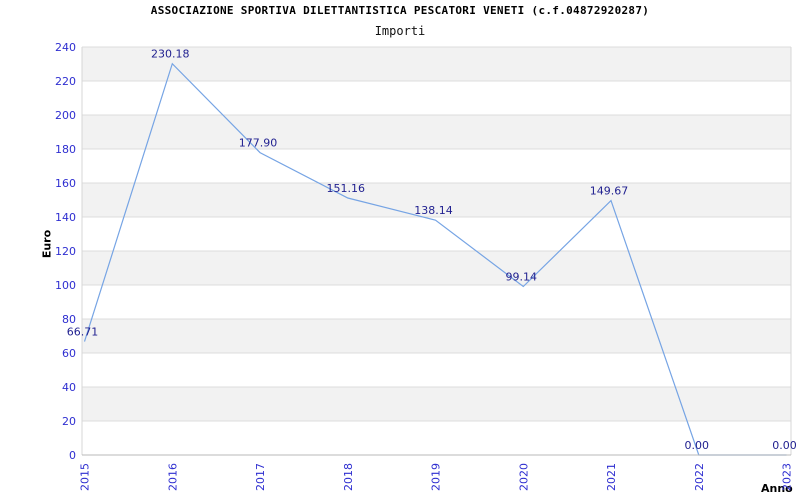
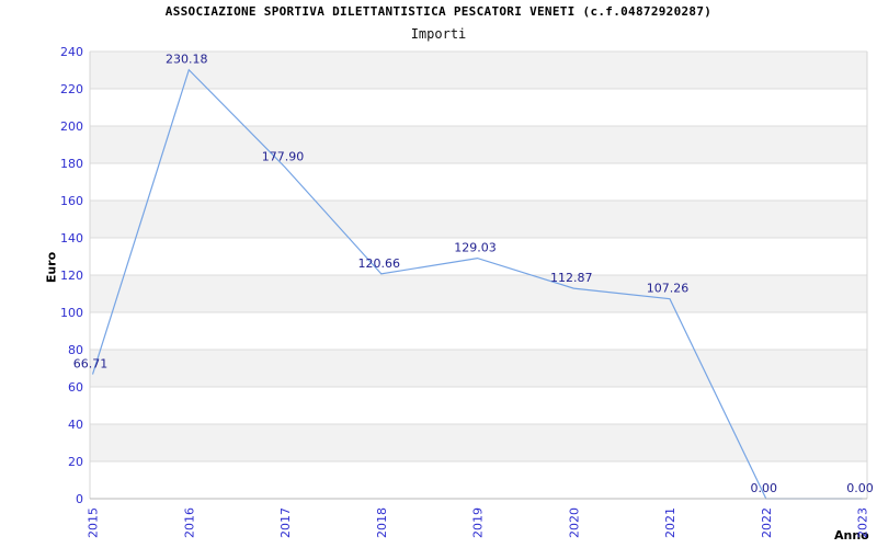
2018: 151.16 -> 120.66
2019: 138.14 -> 129.03
2020: 99.14 -> 112.87
2021: 149.67 -> 107.26
